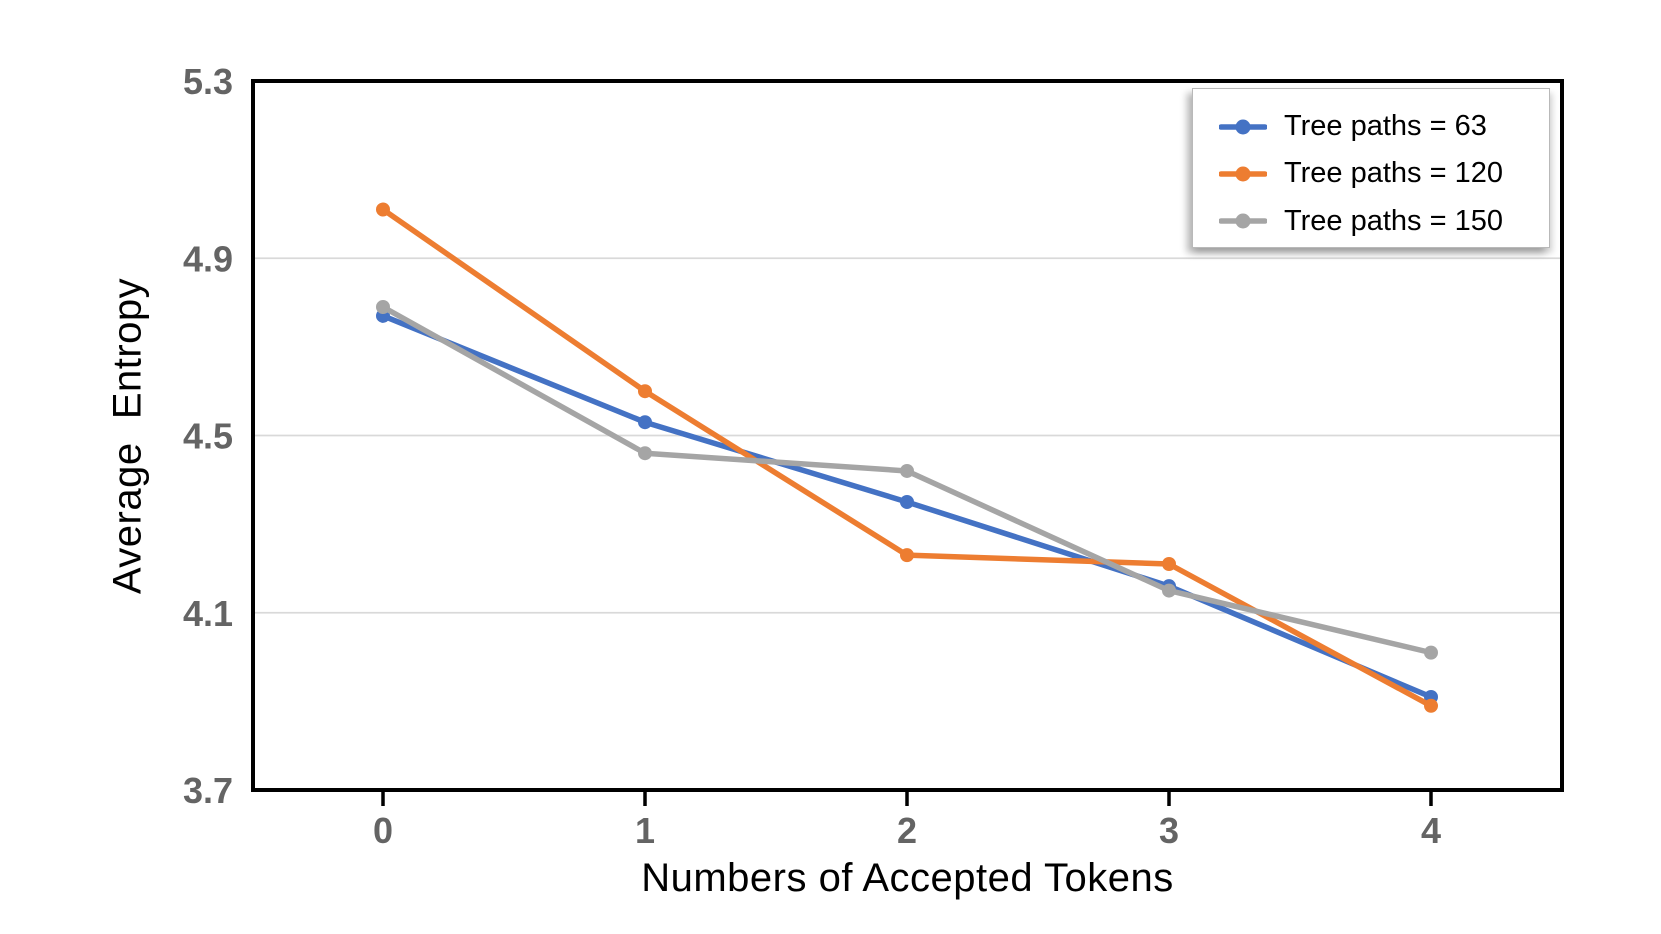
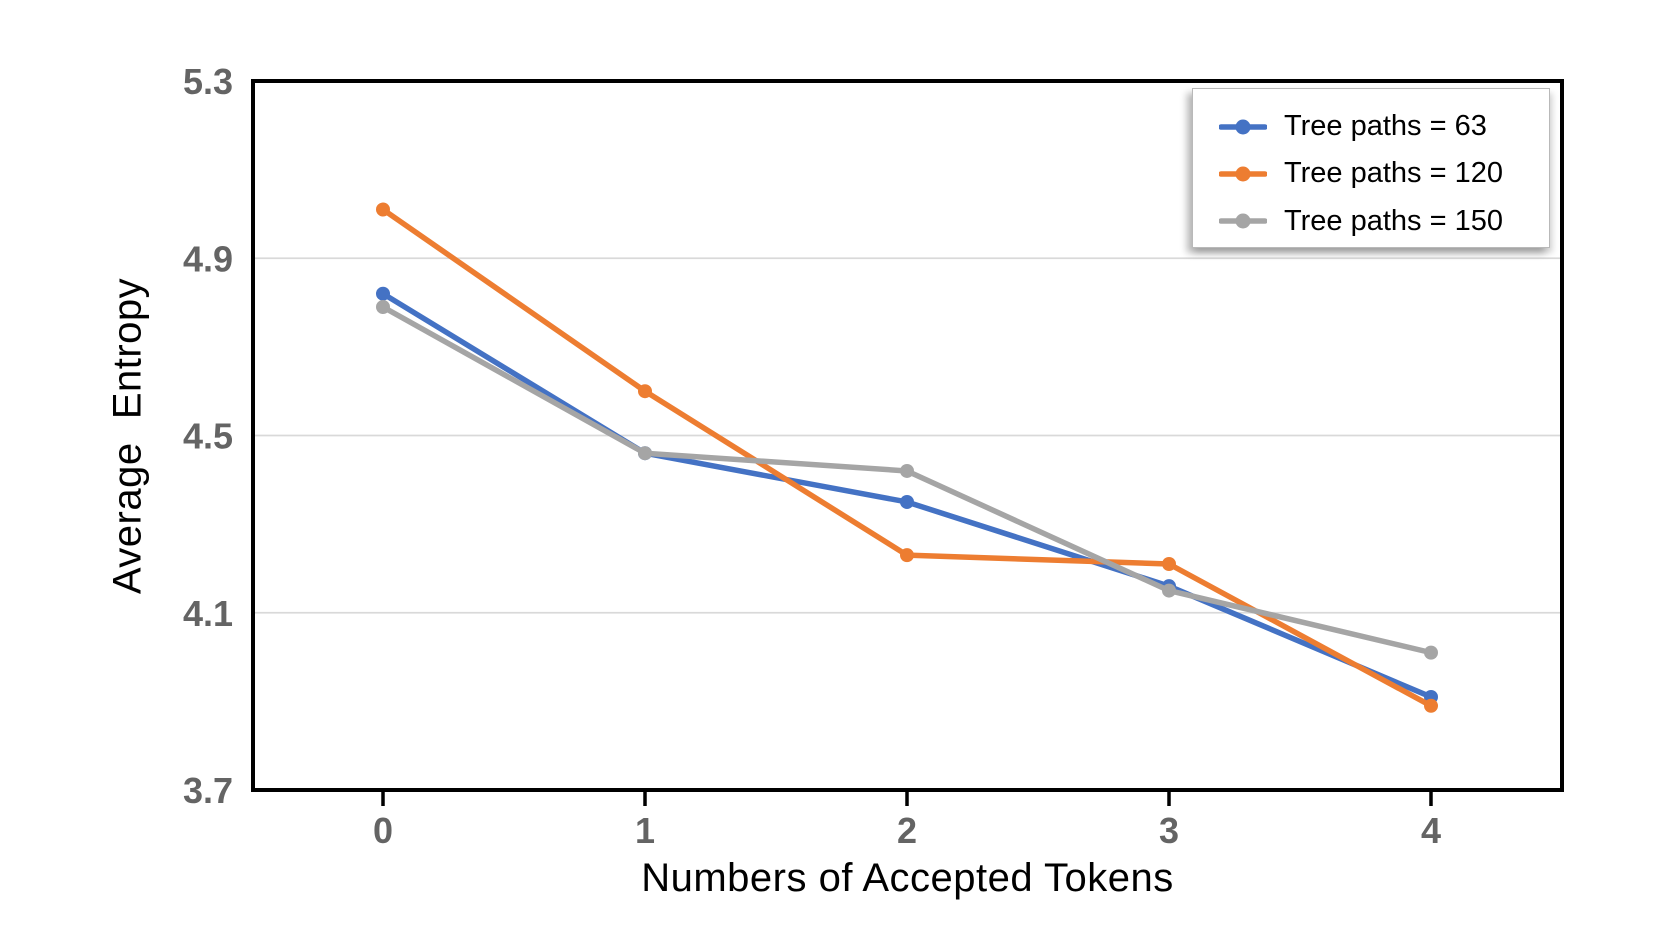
Tree paths = 63/0: 4.77 -> 4.82
Tree paths = 63/1: 4.53 -> 4.46
